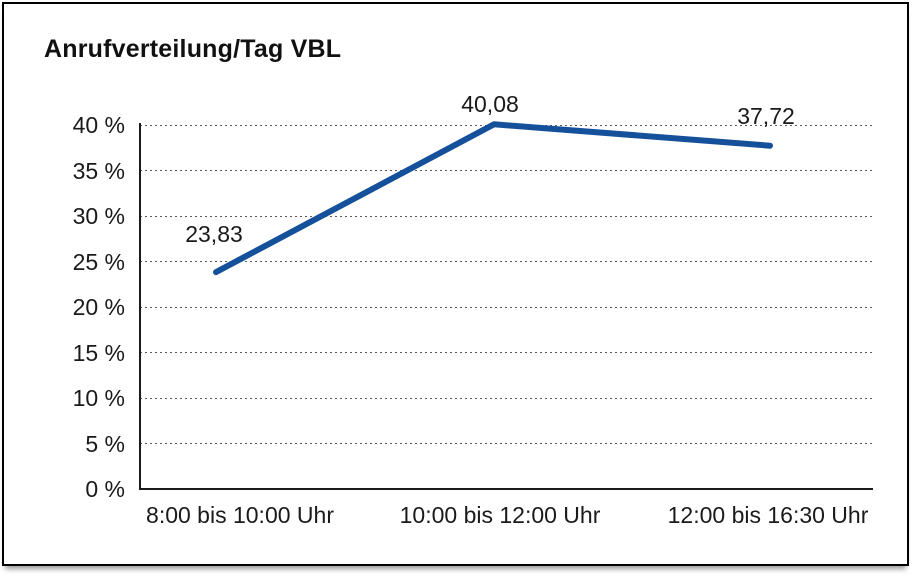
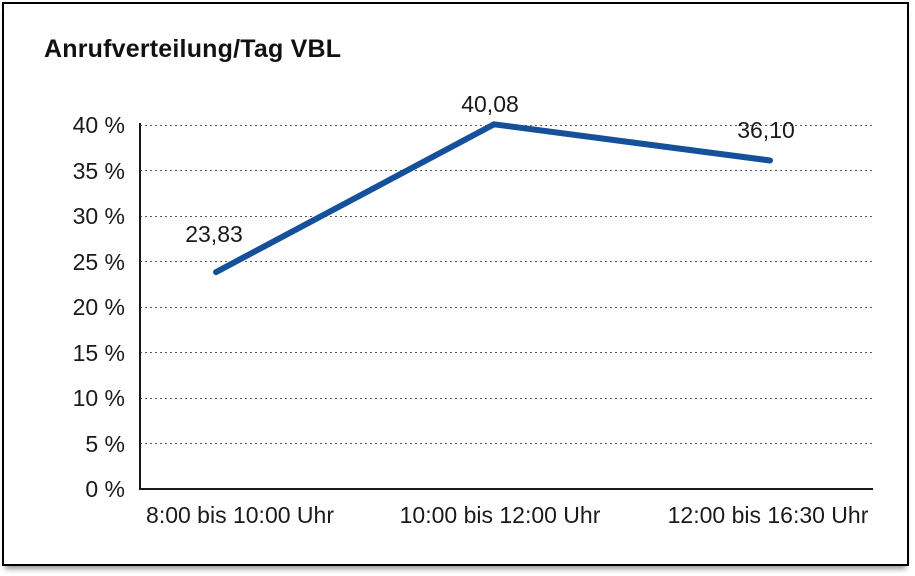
12:00 bis 16:30 Uhr: 37,72 -> 36,10
